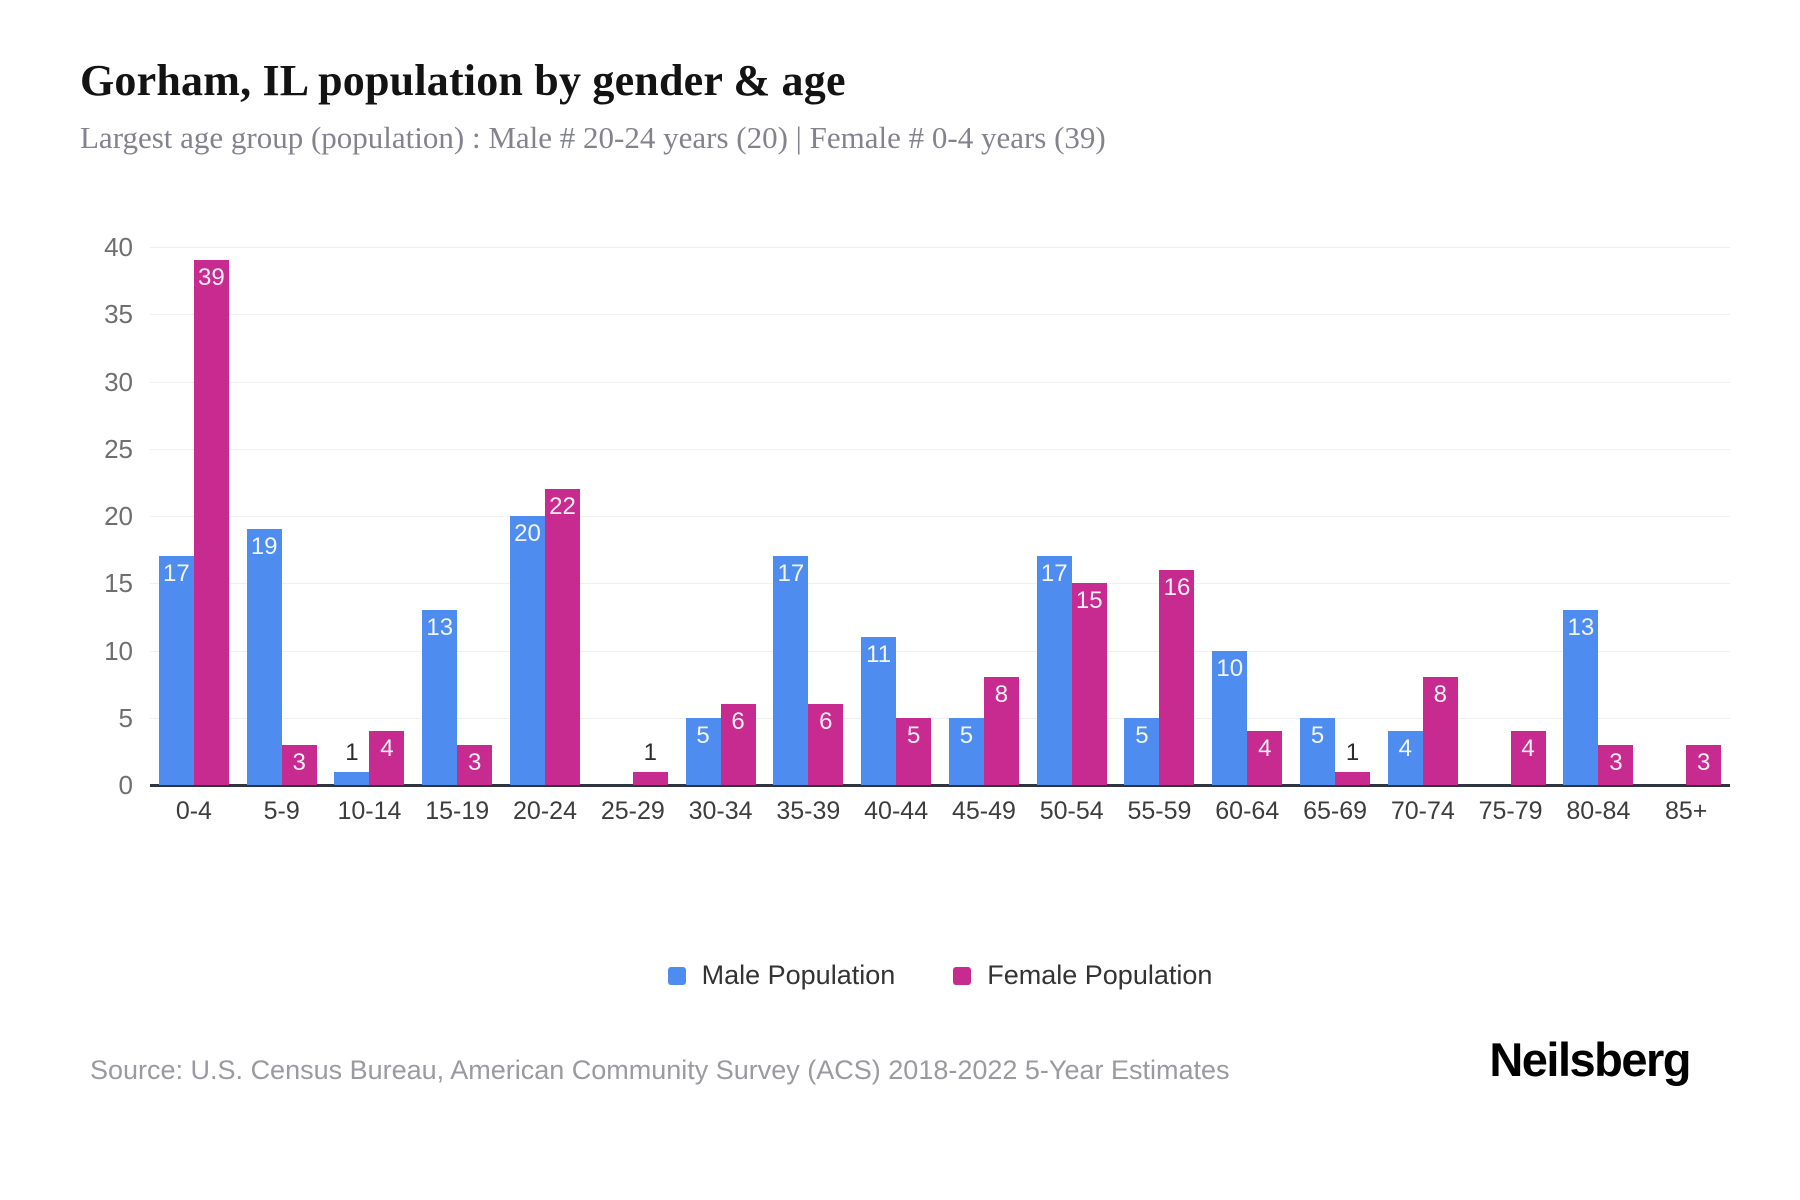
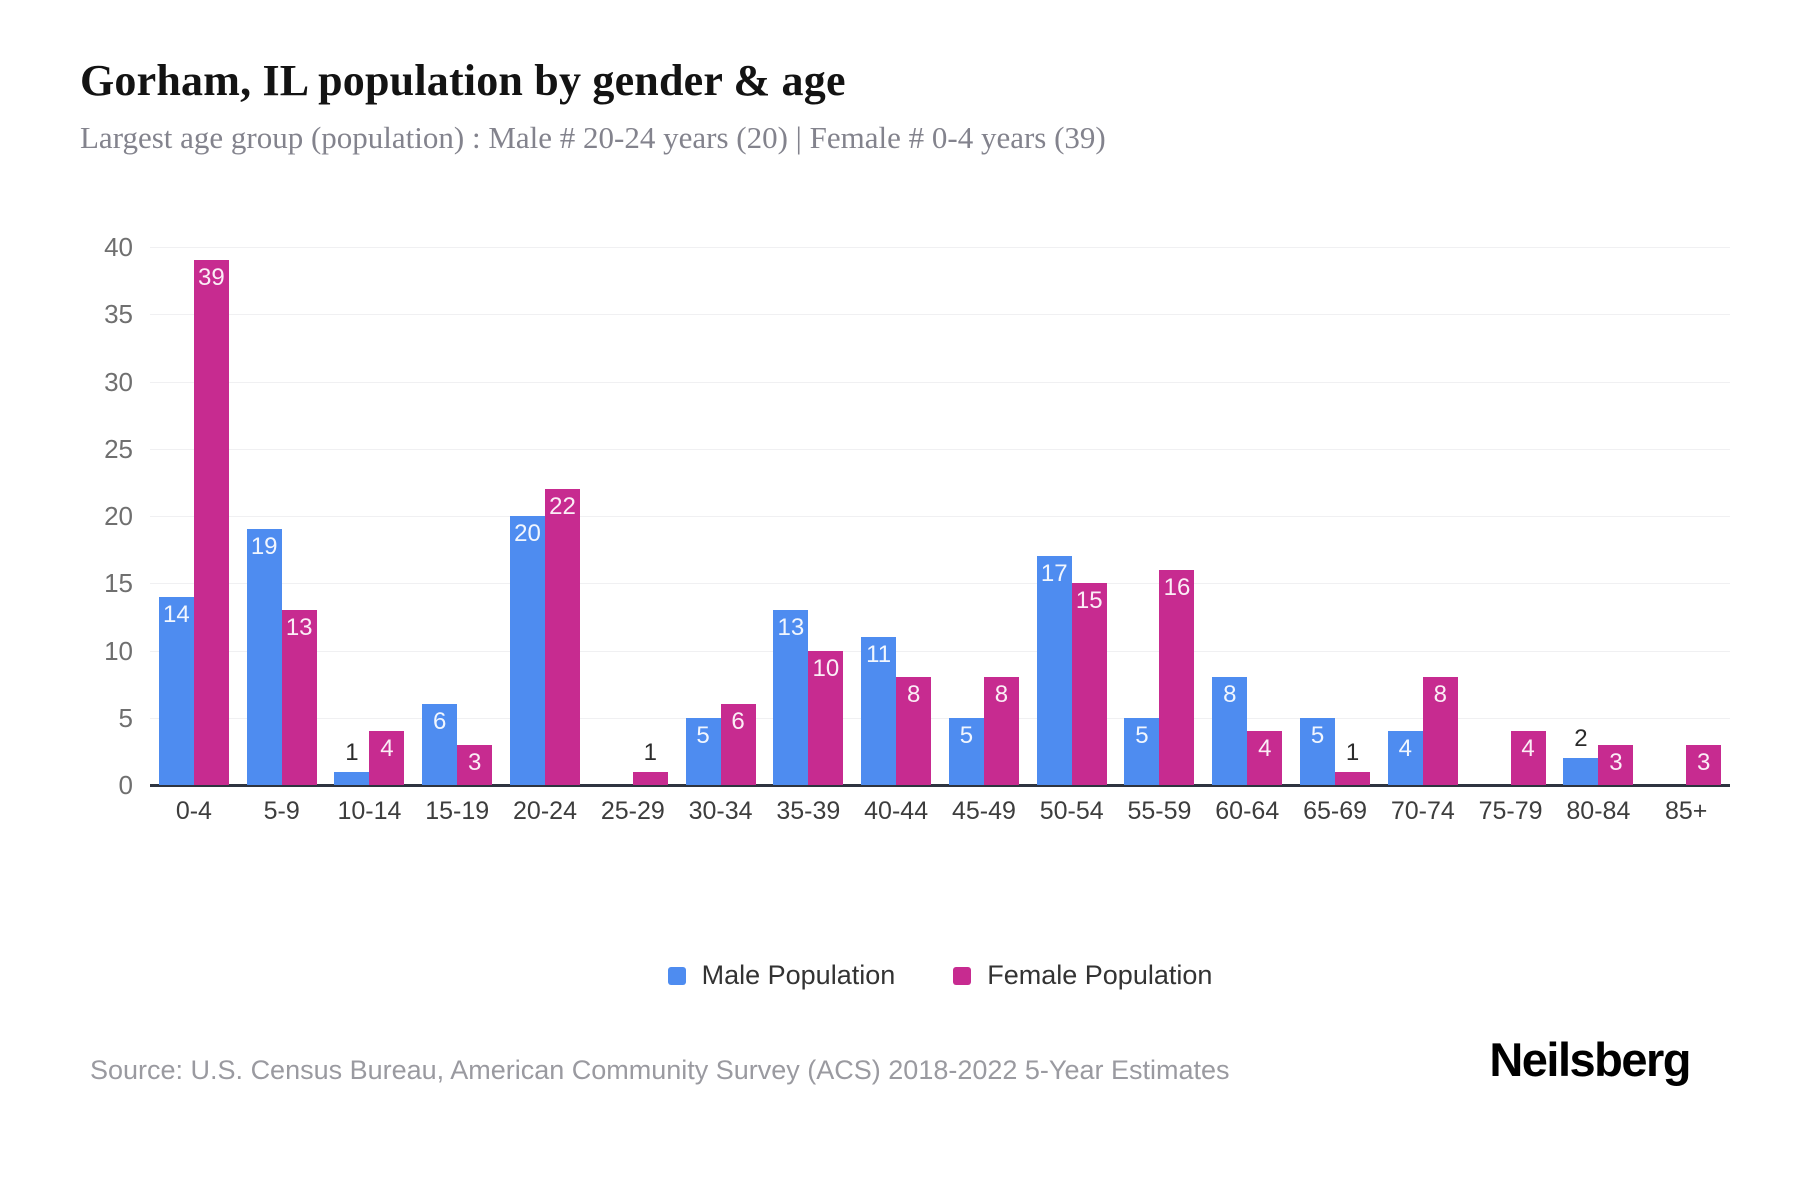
Male Population/0-4: 17 -> 14
Female Population/5-9: 3 -> 13
Male Population/15-19: 13 -> 6
Male Population/35-39: 17 -> 13
Female Population/35-39: 6 -> 10
Female Population/40-44: 5 -> 8
Male Population/60-64: 10 -> 8
Male Population/80-84: 13 -> 2
